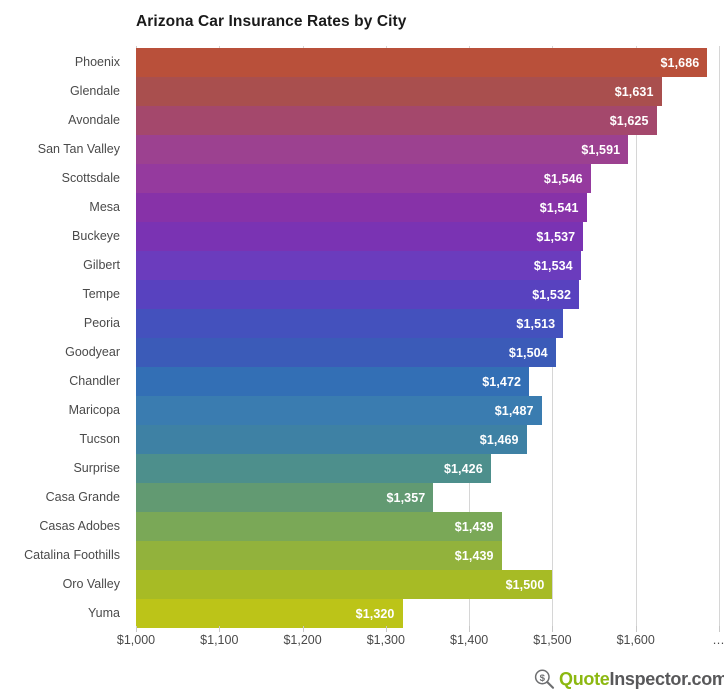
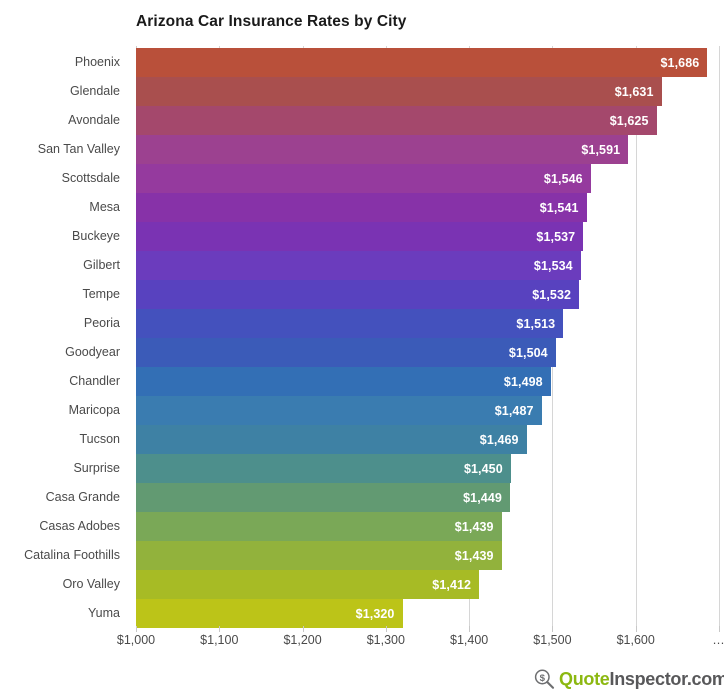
Chandler: $1,472 -> $1,498
Surprise: $1,426 -> $1,450
Casa Grande: $1,357 -> $1,449
Oro Valley: $1,500 -> $1,412
